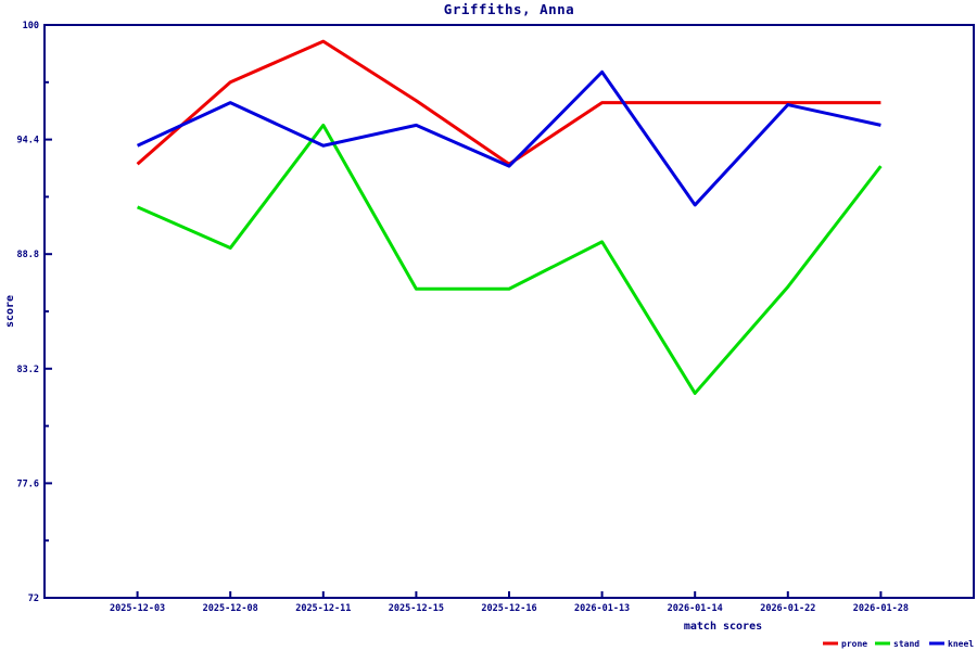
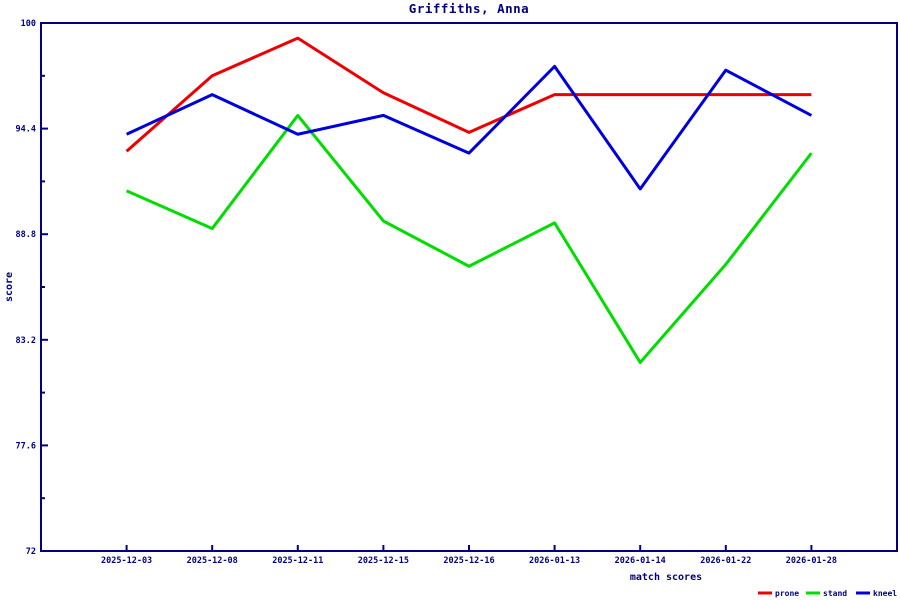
stand/2025-12-15: 87.1 -> 89.5
prone/2025-12-16: 93.2 -> 94.2
kneel/2026-01-22: 96.1 -> 97.5
